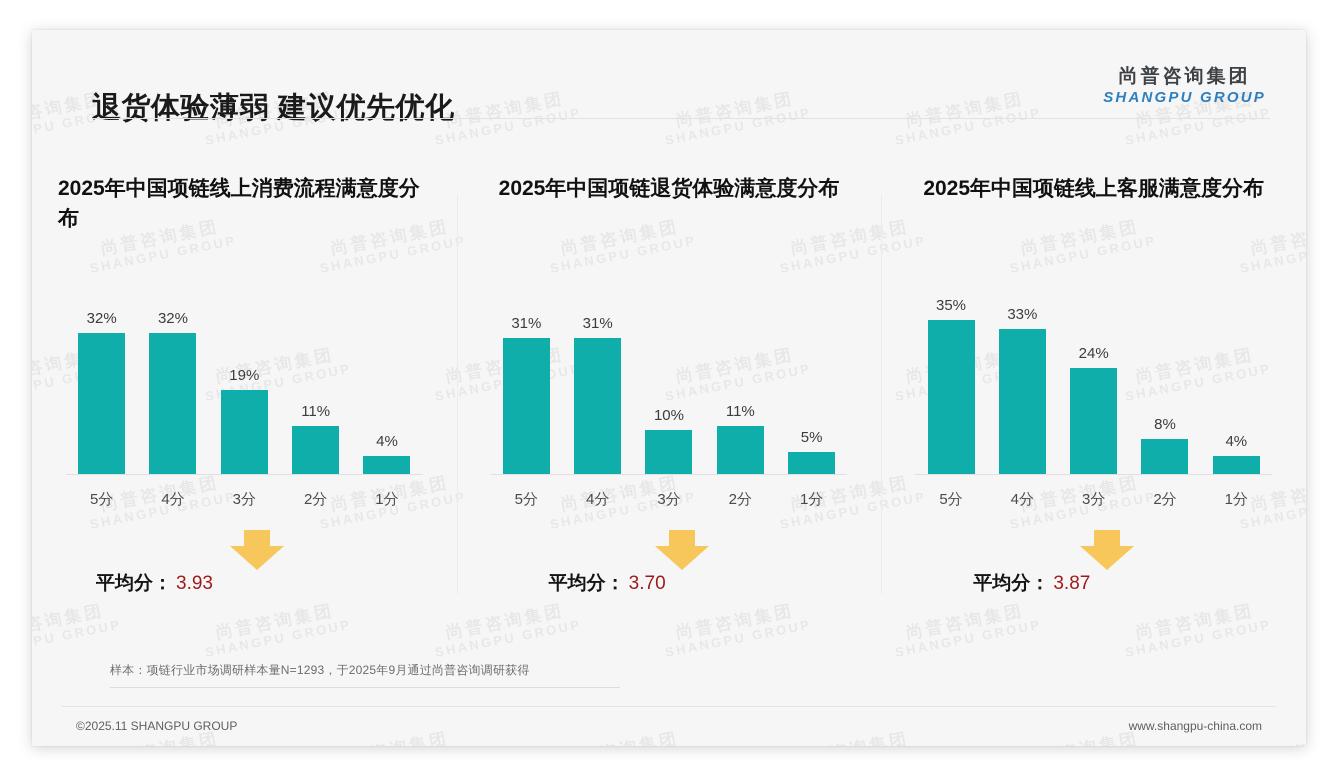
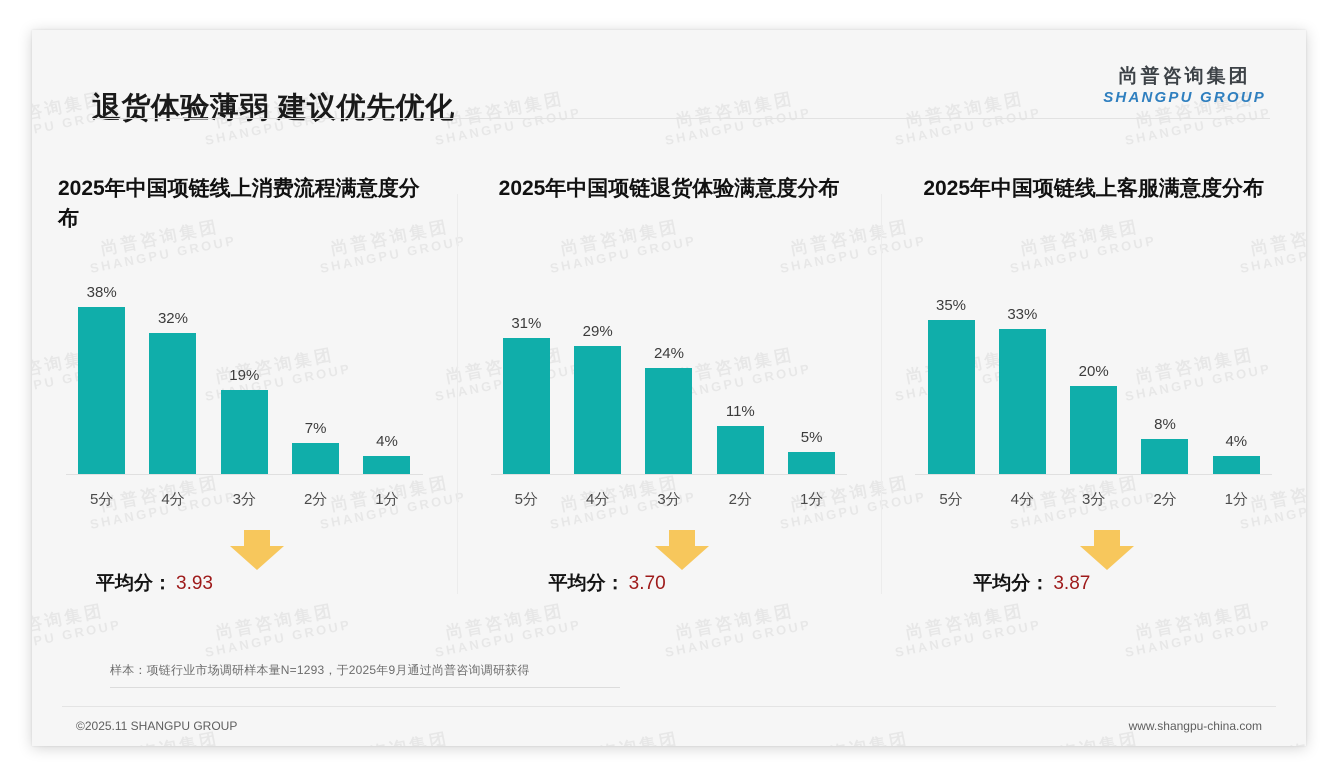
2025年中国项链线上消费流程满意度分布/5分: 32% -> 38%
2025年中国项链线上消费流程满意度分布/2分: 11% -> 7%
2025年中国项链退货体验满意度分布/4分: 31% -> 29%
2025年中国项链退货体验满意度分布/3分: 10% -> 24%
2025年中国项链线上客服满意度分布/3分: 24% -> 20%
